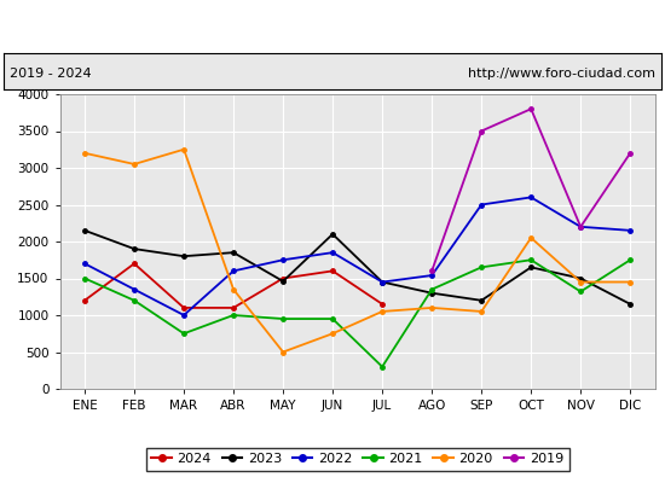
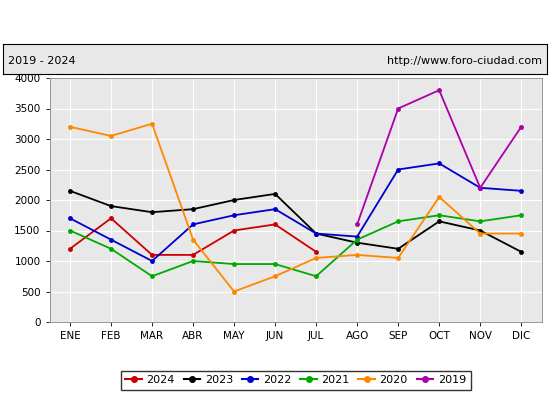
2023/MAY: 1460 -> 2000
2021/JUL: 300 -> 750
2022/AGO: 1540 -> 1400
2021/NOV: 1320 -> 1650
